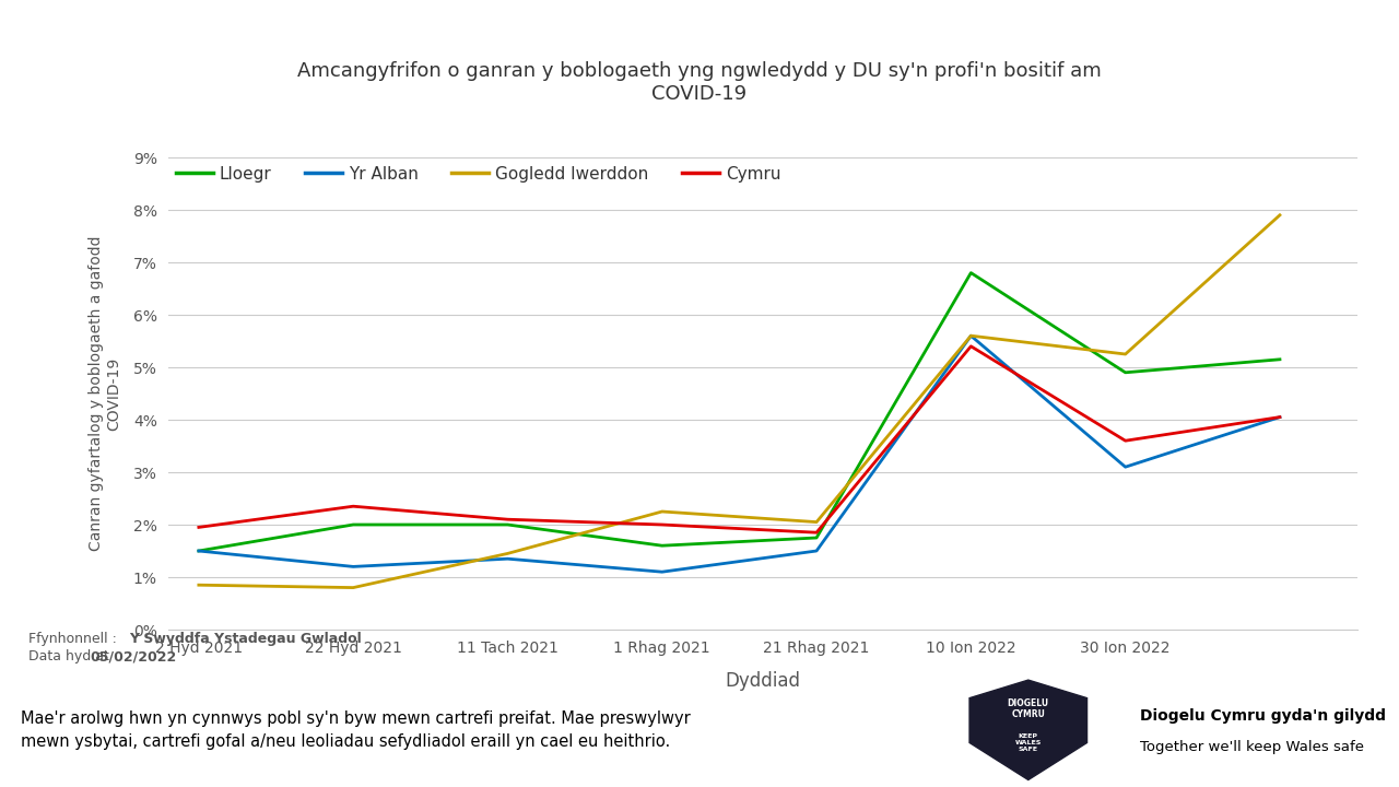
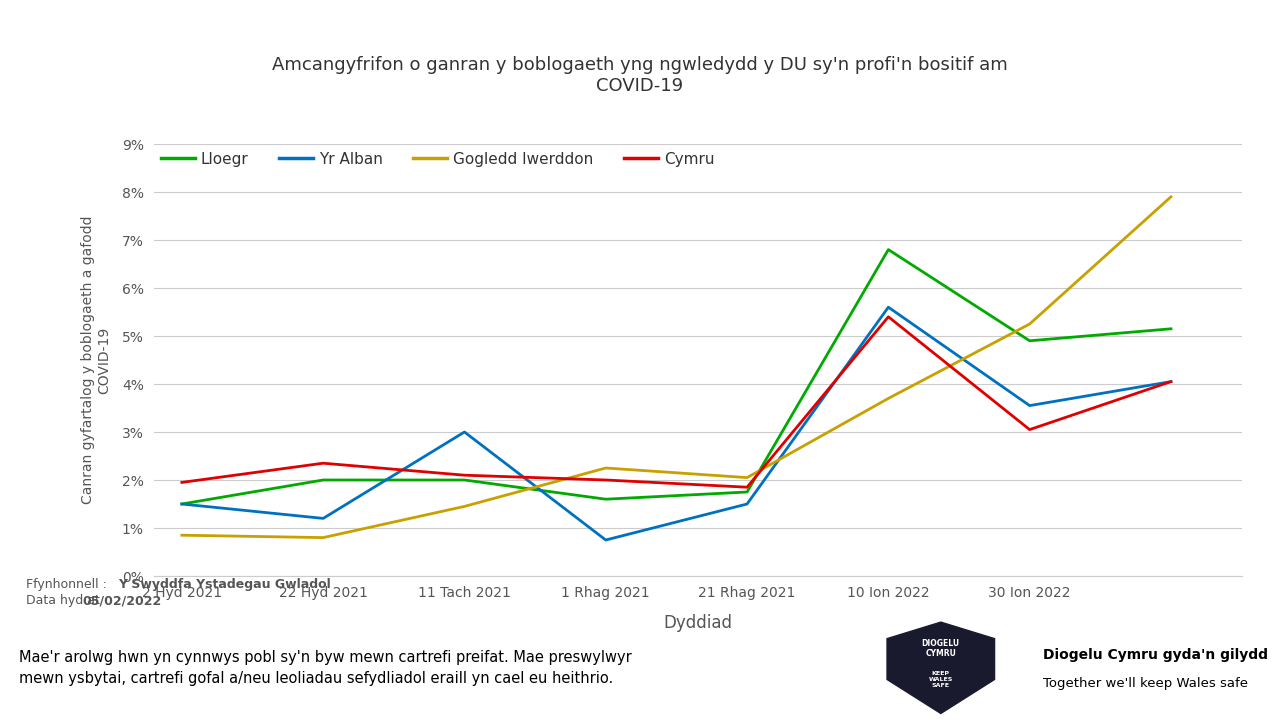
Yr Alban/11 Tach 2021: 1.35% -> 3.00%
Yr Alban/1 Rhag 2021: 1.10% -> 0.75%
Gogledd Iwerddon/10 Ion 2022: 5.60% -> 3.70%
Yr Alban/30 Ion 2022: 3.10% -> 3.55%
Cymru/30 Ion 2022: 3.60% -> 3.05%
